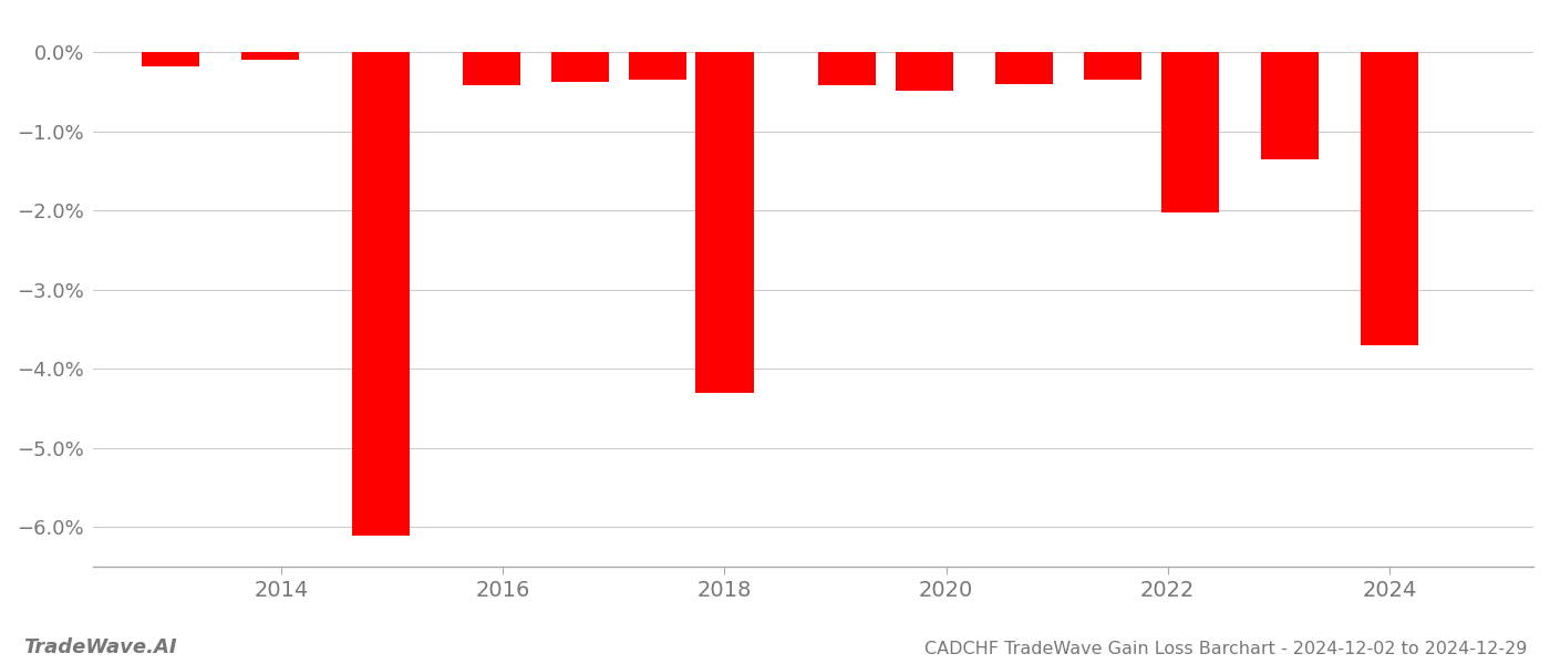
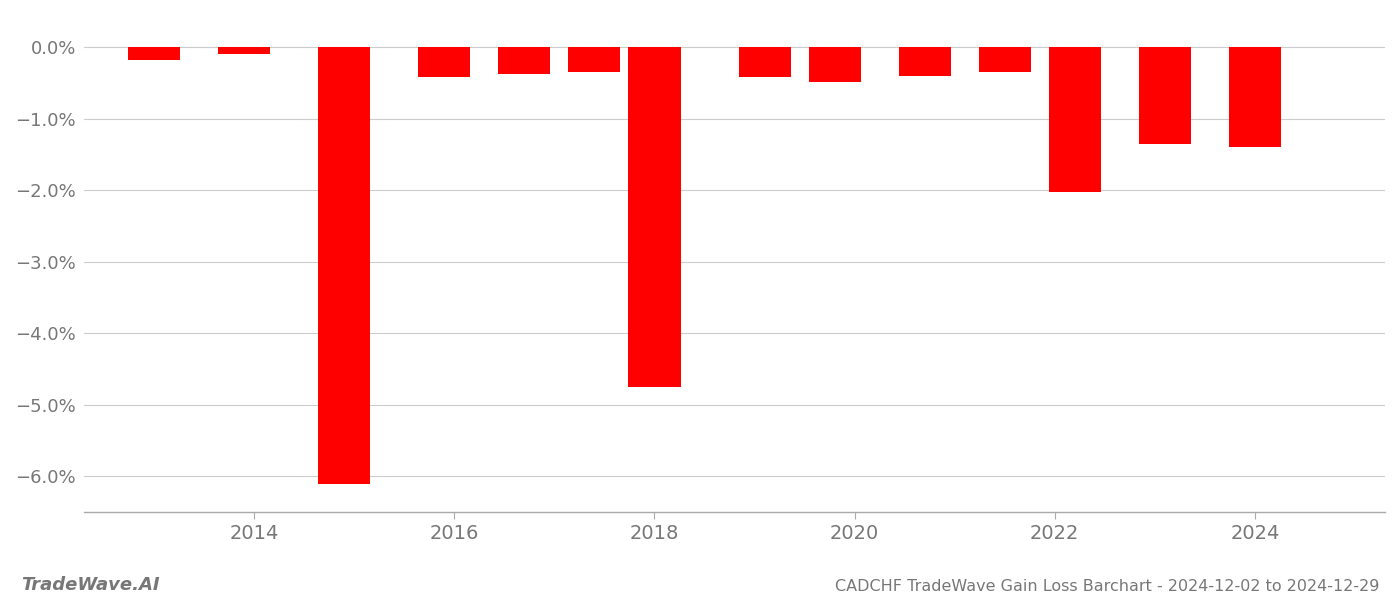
2018: -4.30% -> -4.75%
2024: -3.70% -> -1.40%
